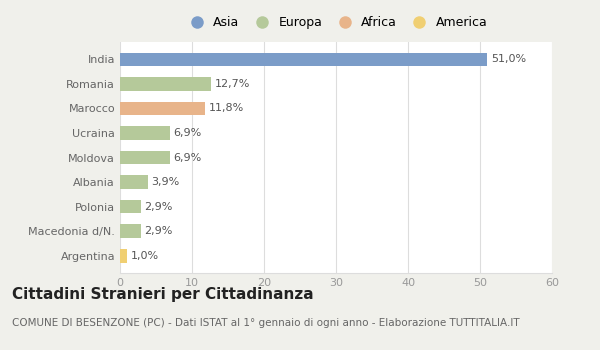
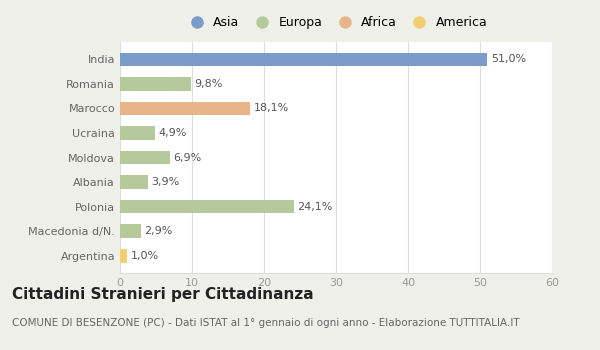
Romania: 12,7% -> 9,8%
Marocco: 11,8% -> 18,1%
Ucraina: 6,9% -> 4,9%
Polonia: 2,9% -> 24,1%
